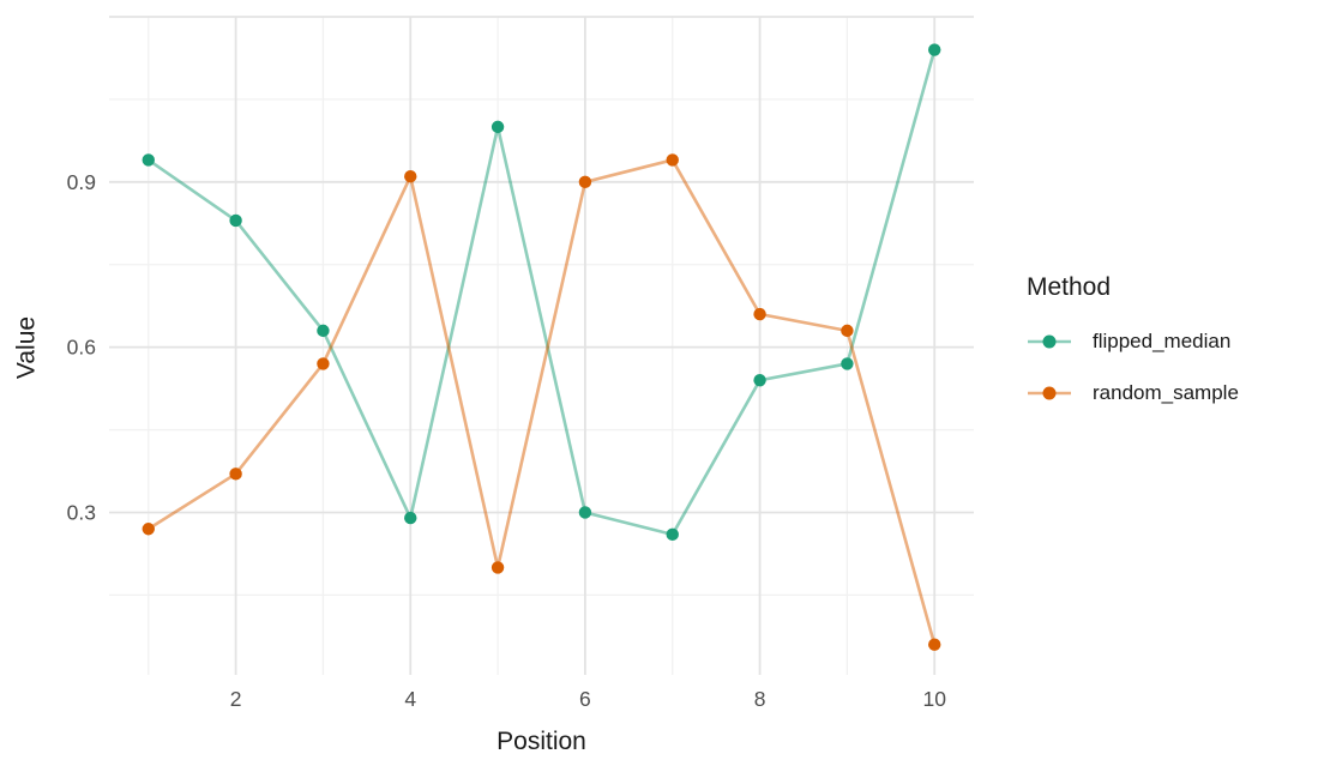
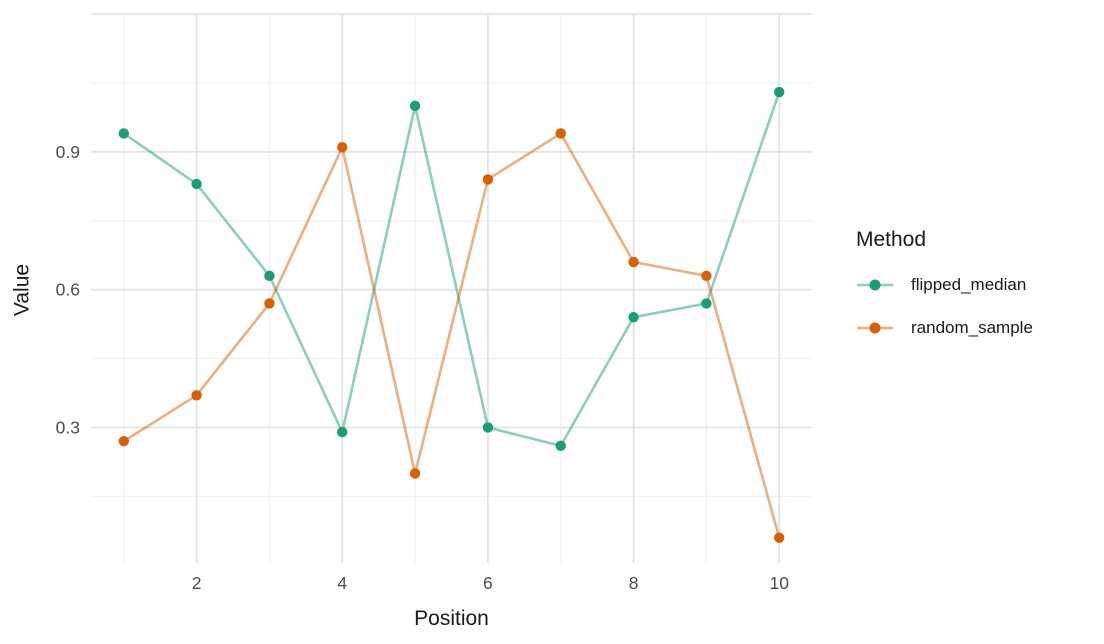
random_sample/6: 0.90 -> 0.84
flipped_median/10: 1.14 -> 1.03
